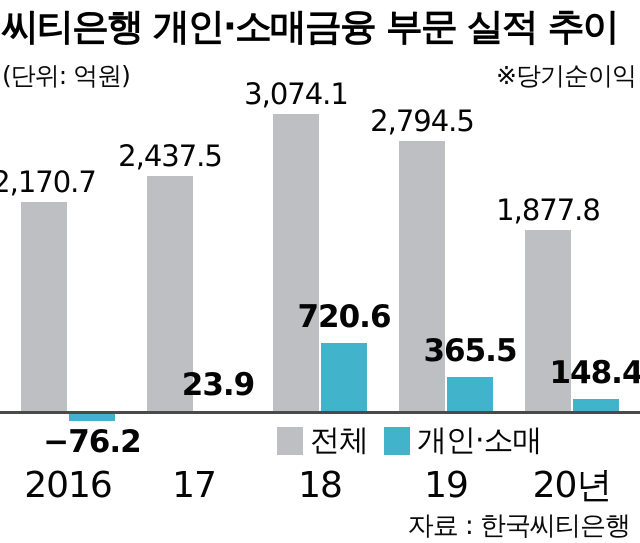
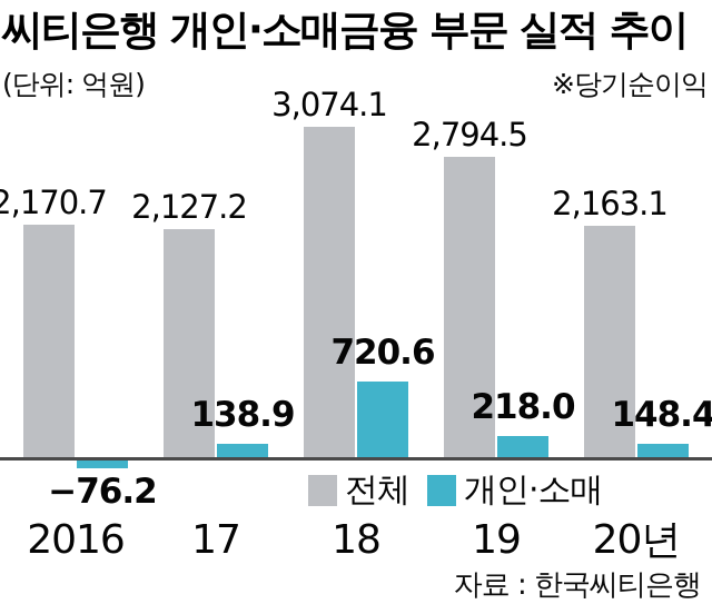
전체/17: 2,437.5 -> 2,127.2
개인·소매/17: 23.9 -> 138.9
개인·소매/19: 365.5 -> 218.0
전체/20년: 1,877.8 -> 2,163.1
